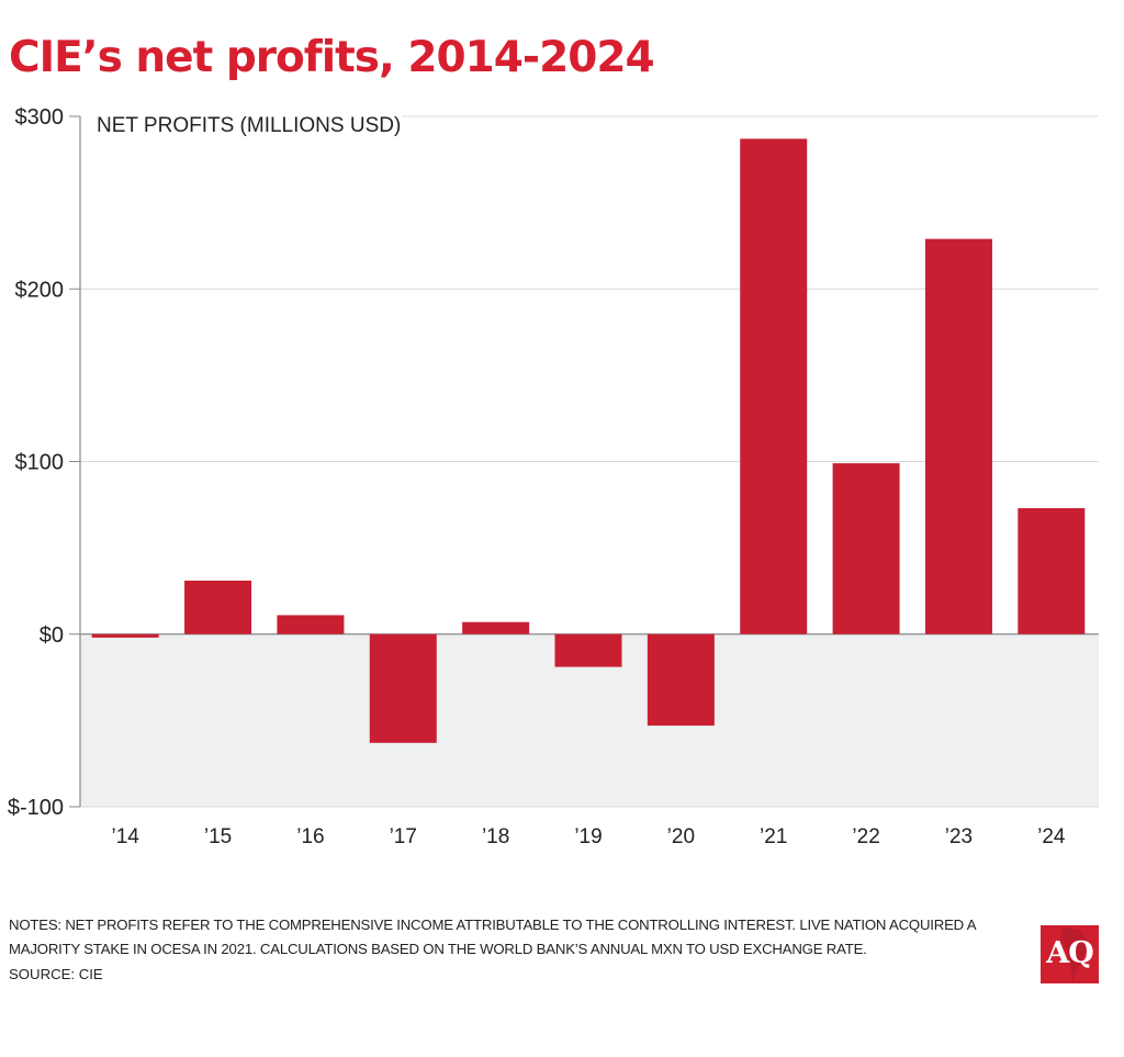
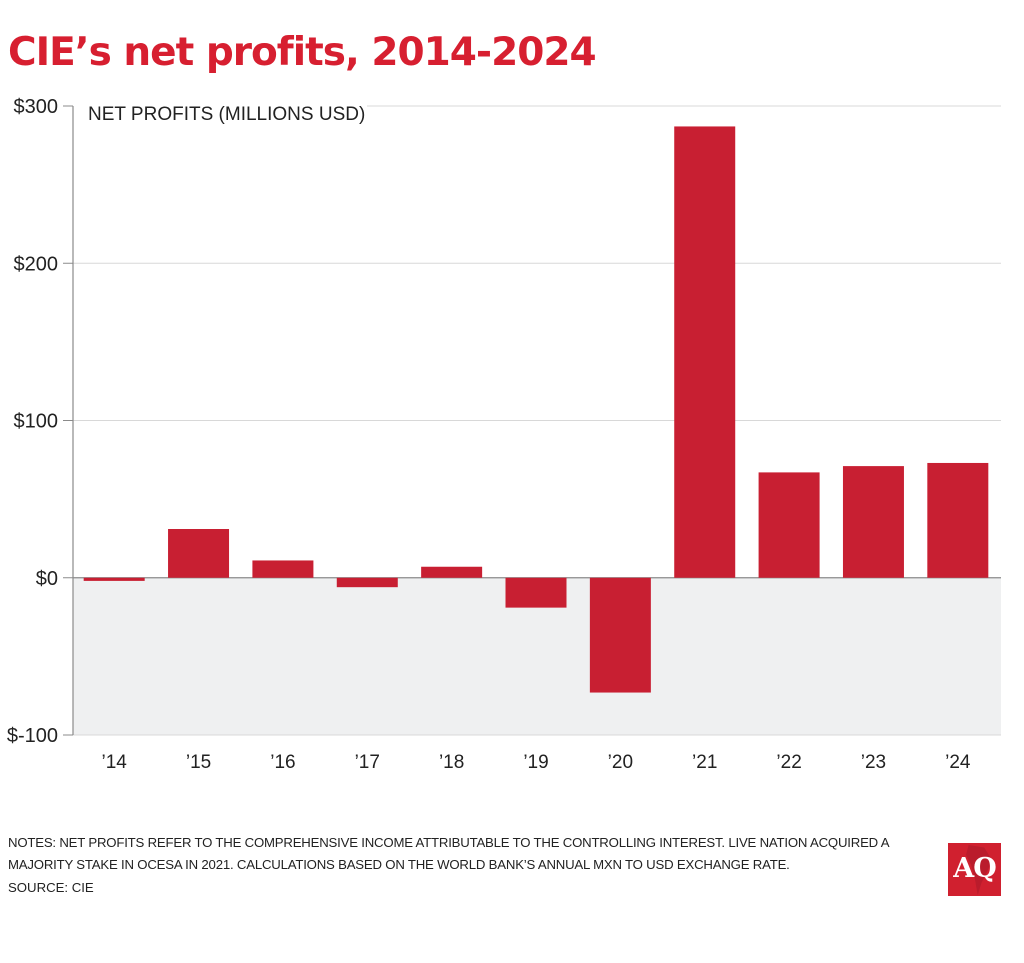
’17: -$63 -> -$6
’20: -$53 -> -$73
’22: $99 -> $67
’23: $229 -> $71
